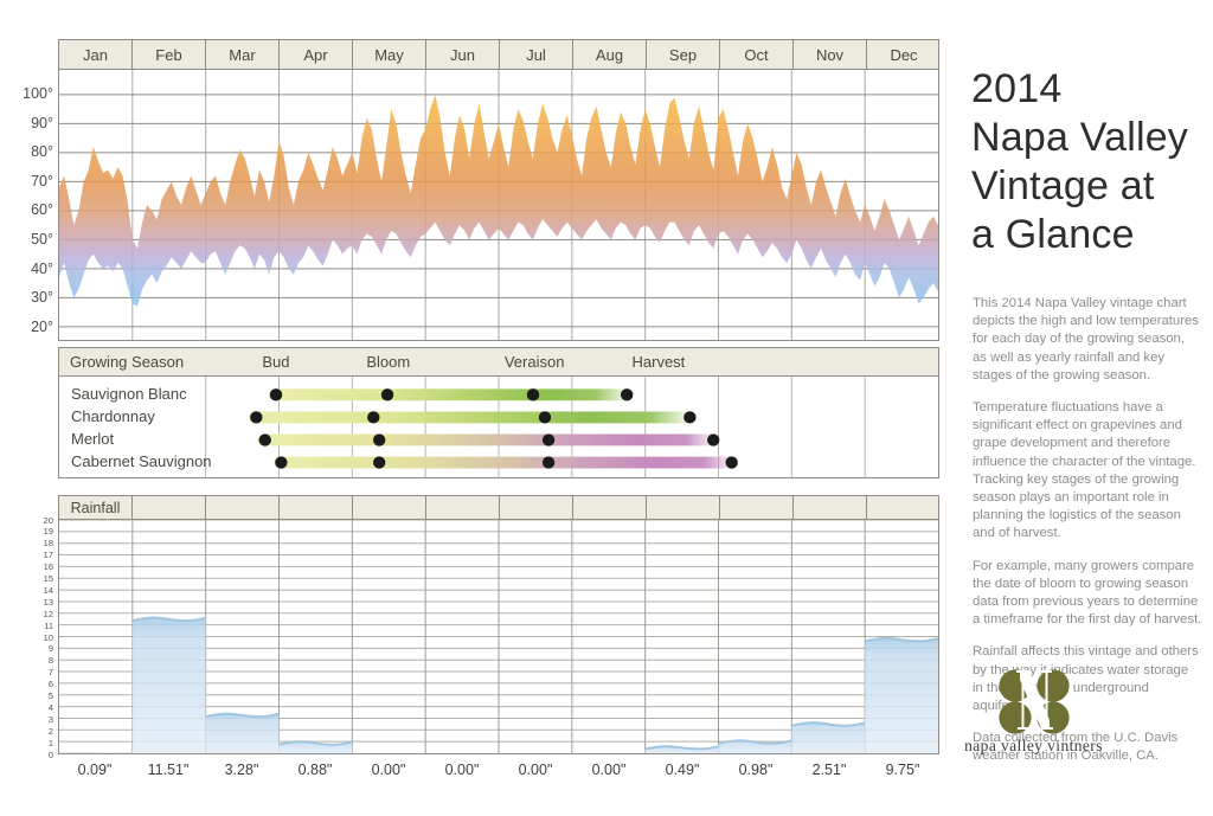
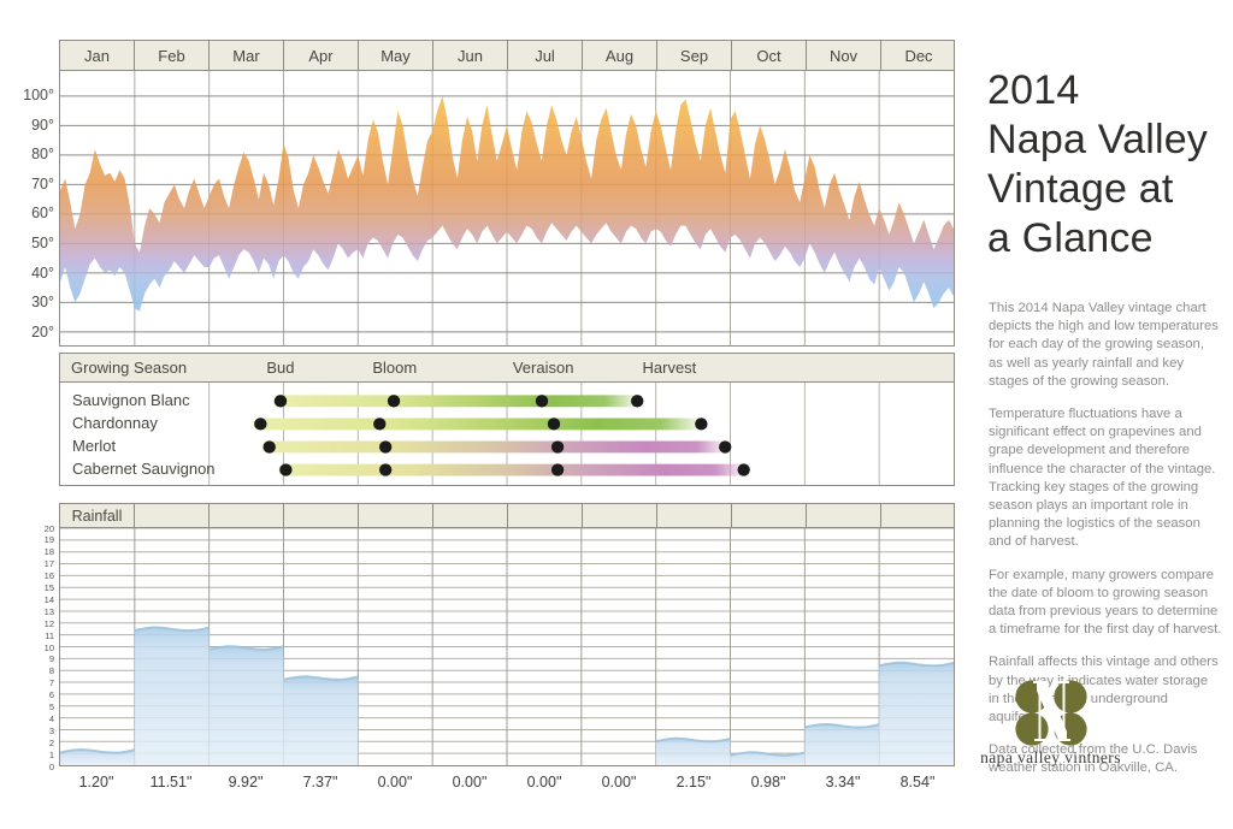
Rainfall/Jan: 0.09 -> 1.20
Rainfall/Mar: 3.28 -> 9.92
Rainfall/Apr: 0.88 -> 7.37
Rainfall/Sep: 0.49 -> 2.15
Rainfall/Nov: 2.51 -> 3.34
Rainfall/Dec: 9.75 -> 8.54
